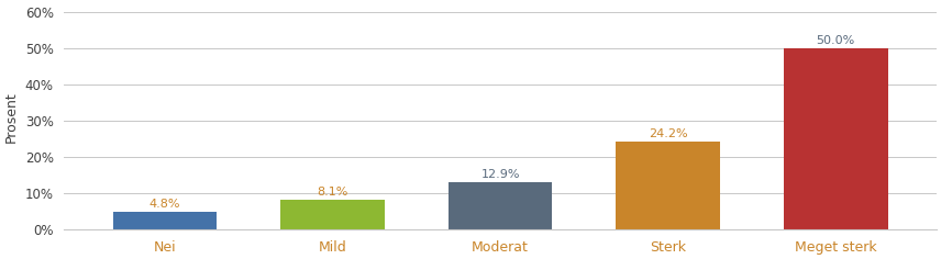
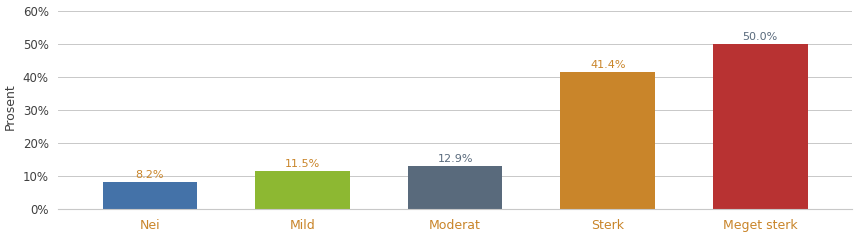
Nei: 4.8% -> 8.2%
Mild: 8.1% -> 11.5%
Sterk: 24.2% -> 41.4%
